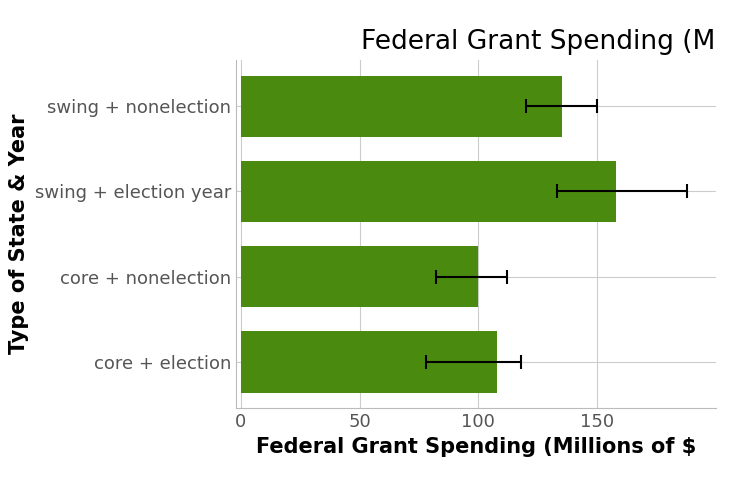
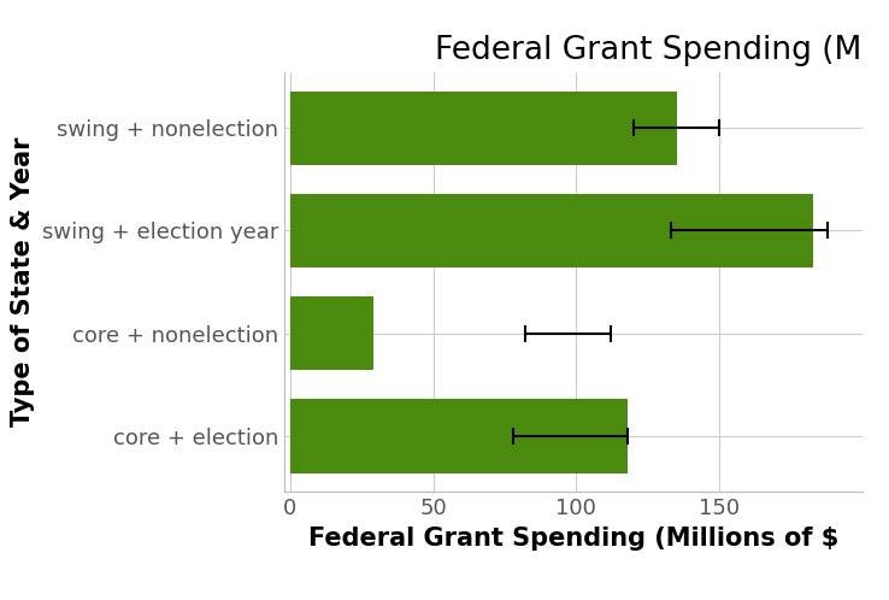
swing + election year: 158 -> 183
core + nonelection: 100 -> 29
core + election: 108 -> 118
